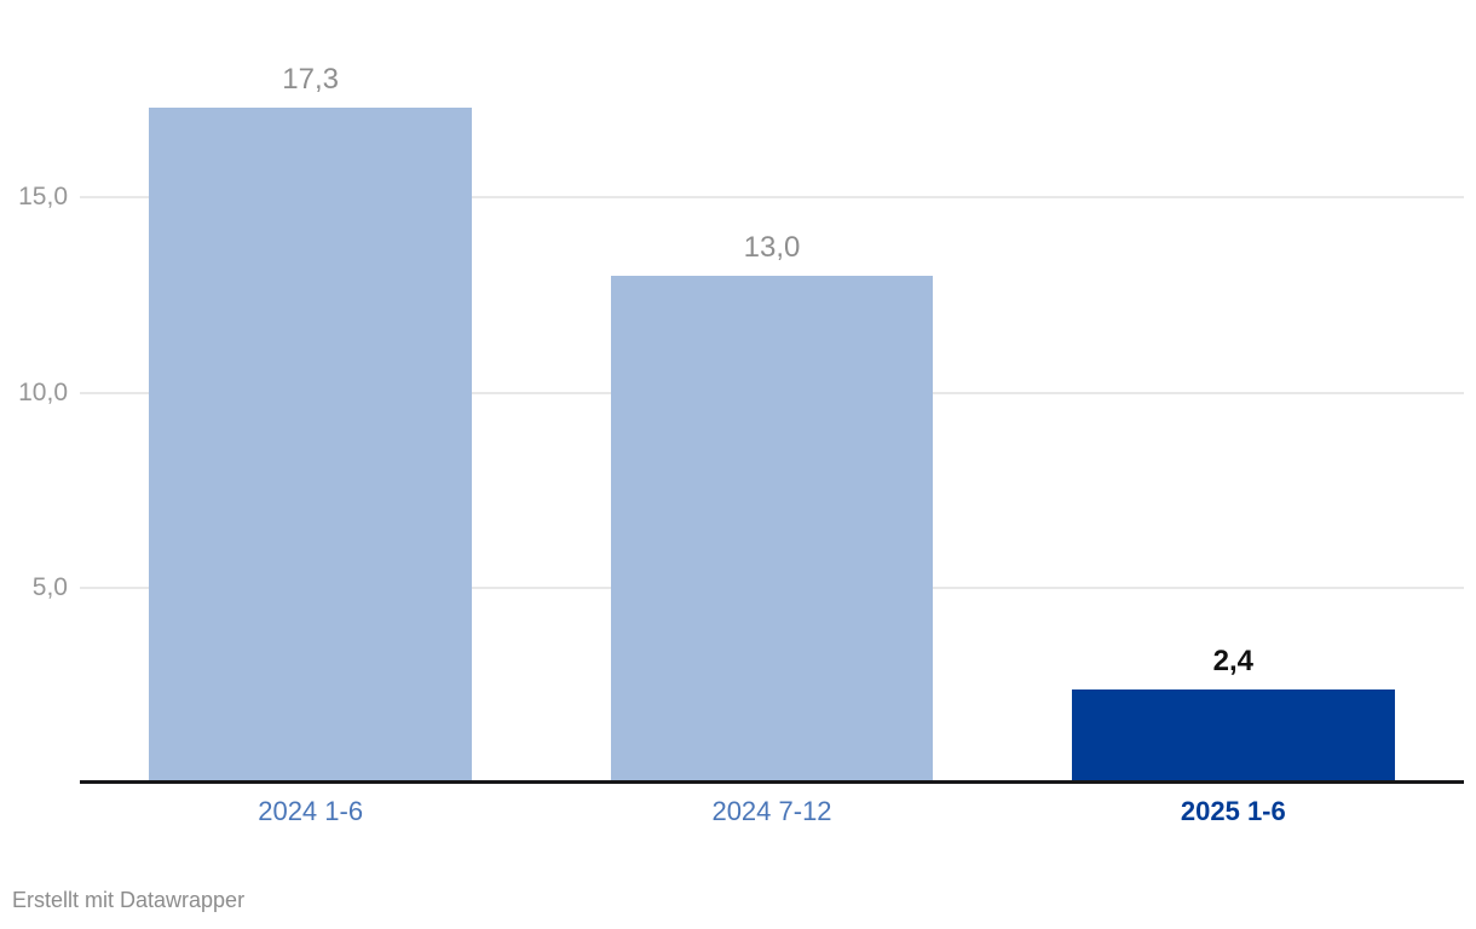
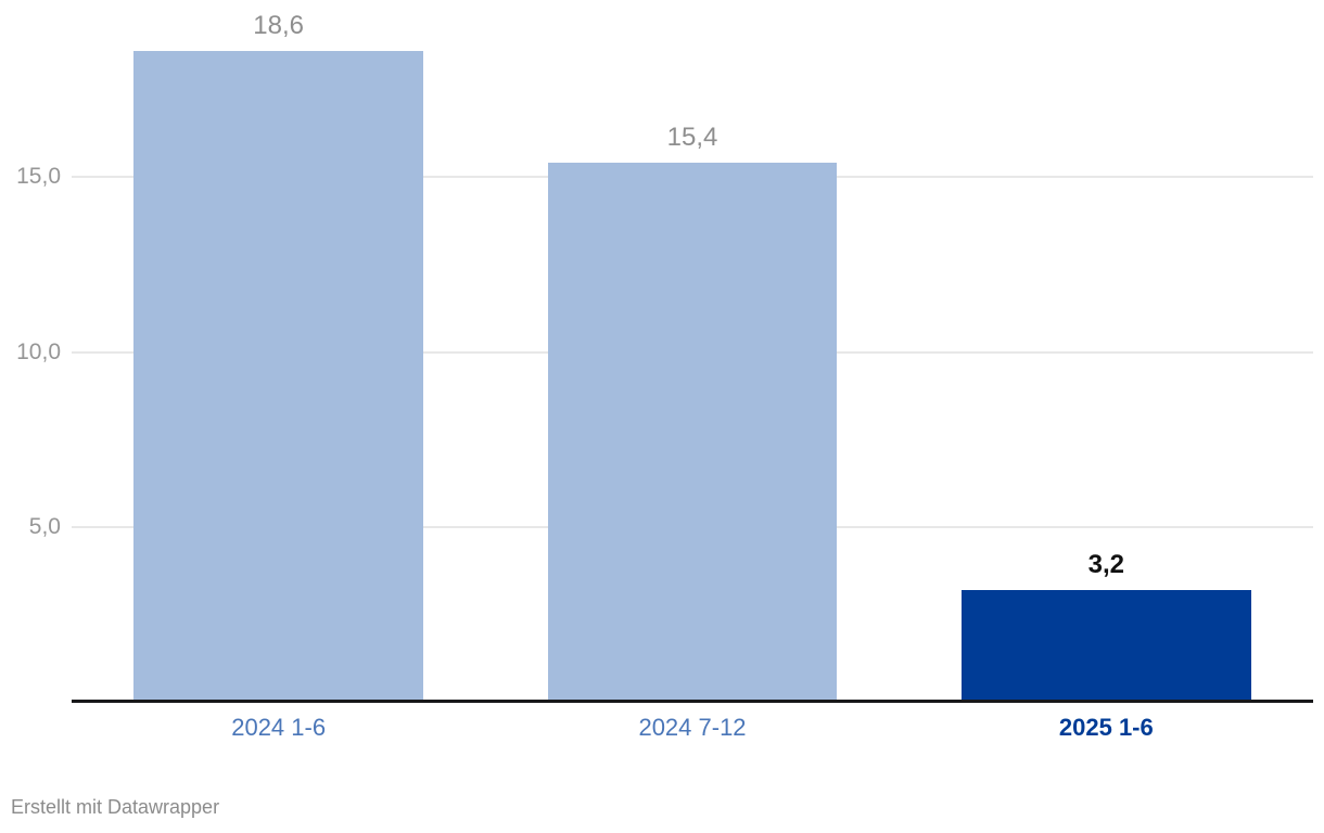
2024 1-6: 17,3 -> 18,6
2024 7-12: 13,0 -> 15,4
2025 1-6: 2,4 -> 3,2
